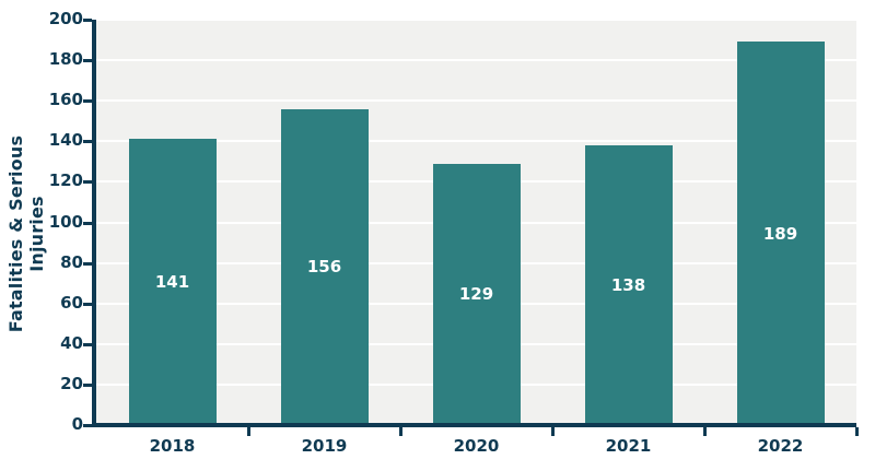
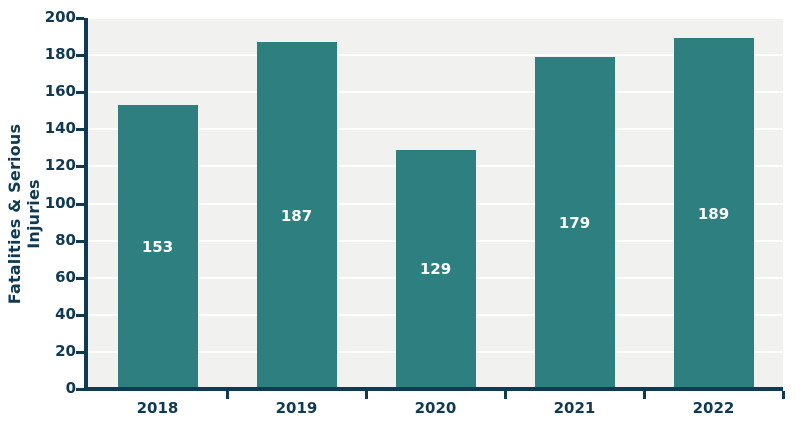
2018: 141 -> 153
2019: 156 -> 187
2021: 138 -> 179
